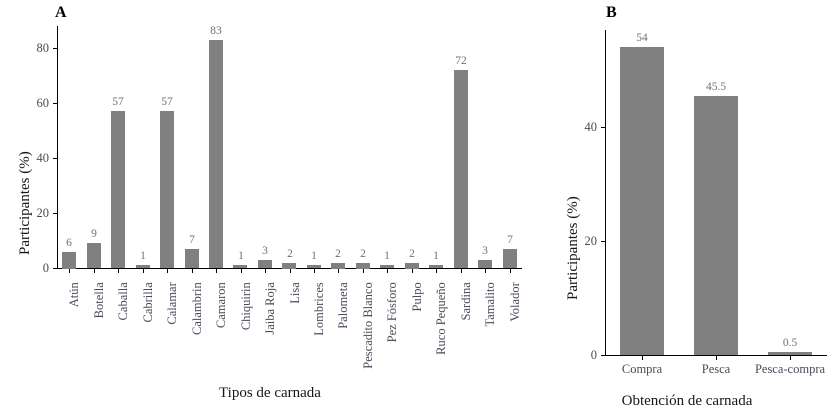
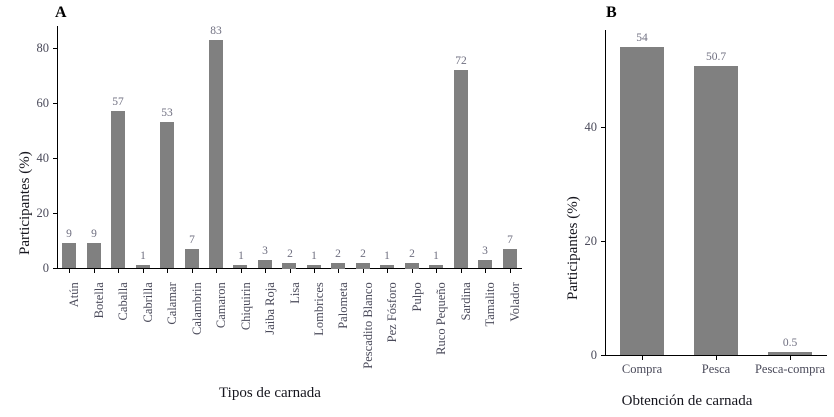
A/Atún: 6 -> 9
A/Calamar: 57 -> 53
B/Pesca: 45.5 -> 50.7
